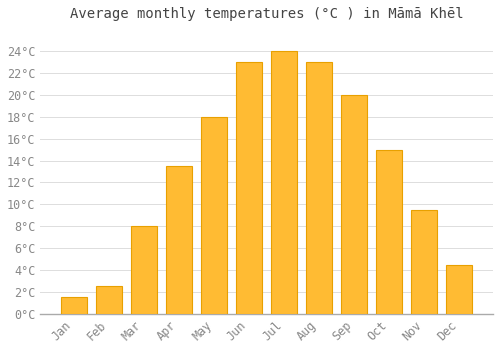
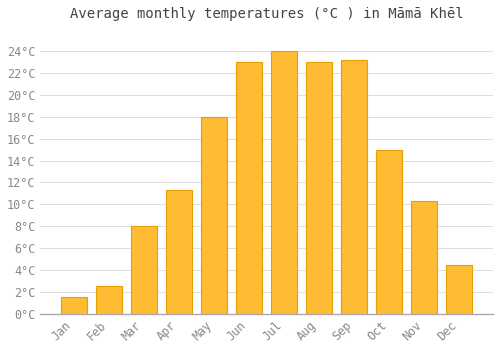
Apr: 13.5°C -> 11.3°C
Sep: 20.0°C -> 23.2°C
Nov: 9.5°C -> 10.3°C
